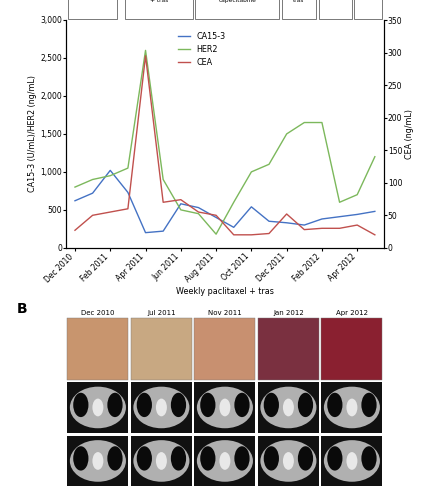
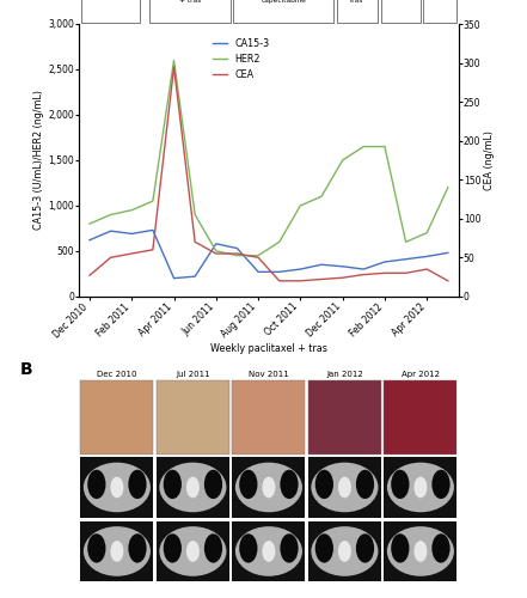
CA15-3/Feb 2011: 1,020 -> 690
CEA/Jun 2011: 74 -> 55
CA15-3/Aug 2011: 400 -> 270
HER2/Aug 2011: 180 -> 450
CA15-3/Oct 2011: 540 -> 300
CEA/Dec 2011: 52 -> 24
